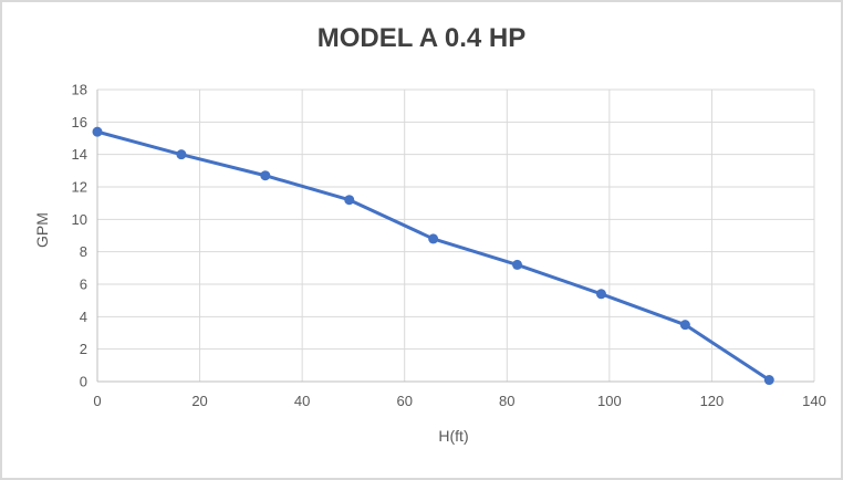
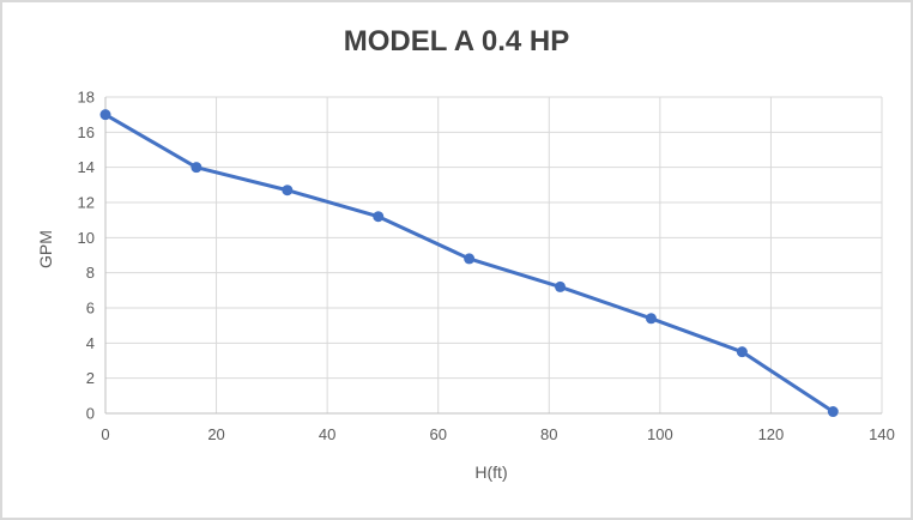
0: 15.4 -> 17.0
